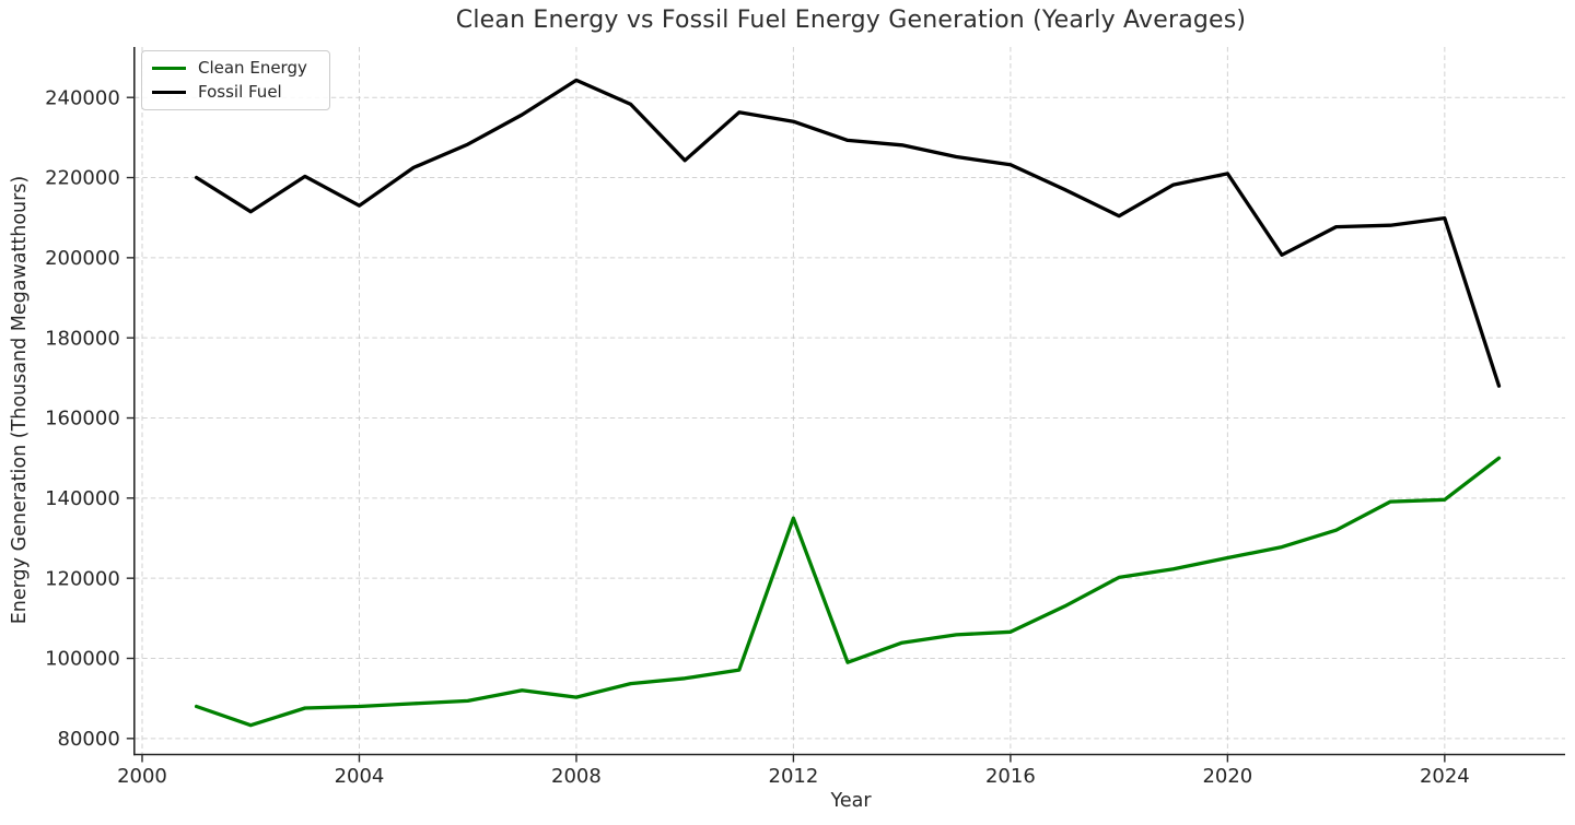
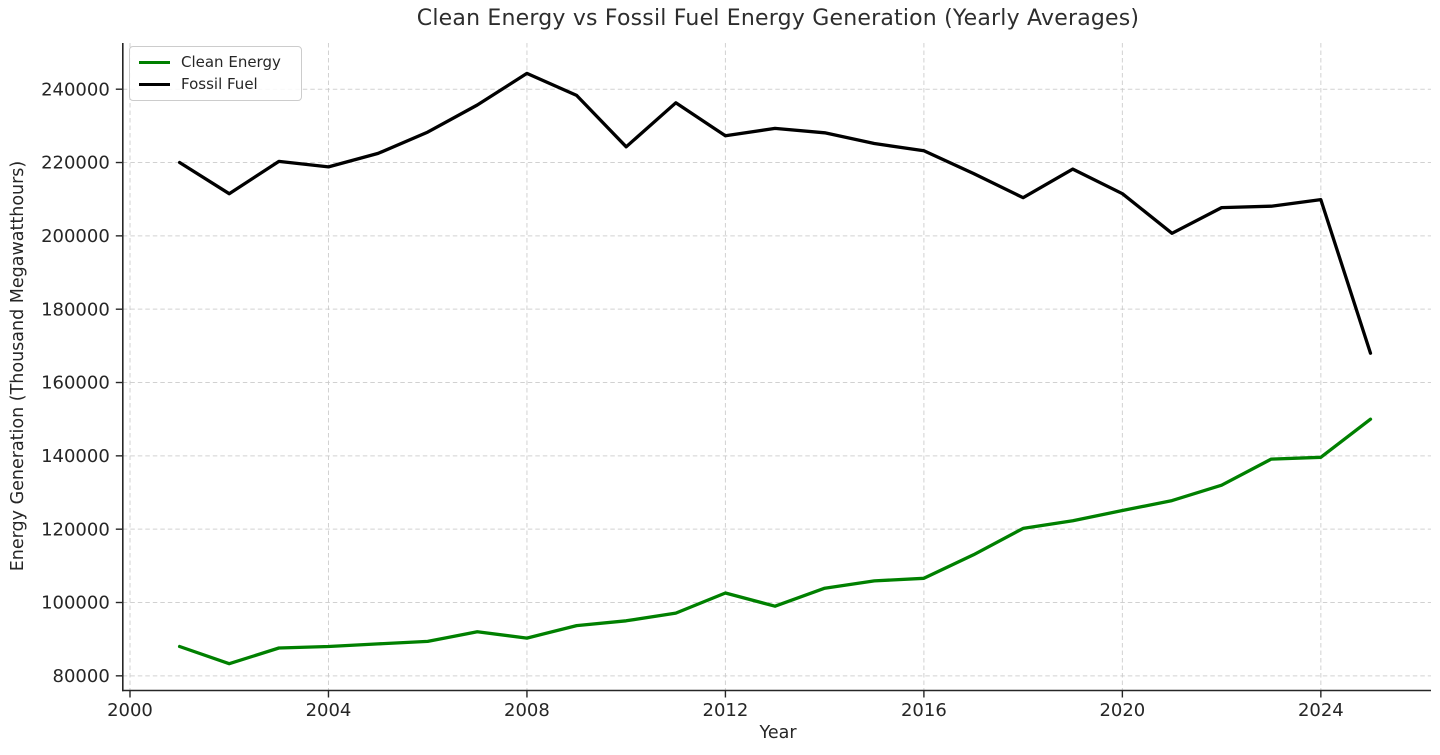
Fossil Fuel/2004: 213000 -> 219000
Clean Energy/2012: 135000 -> 103000
Fossil Fuel/2012: 234000 -> 227000
Fossil Fuel/2020: 221000 -> 212000
